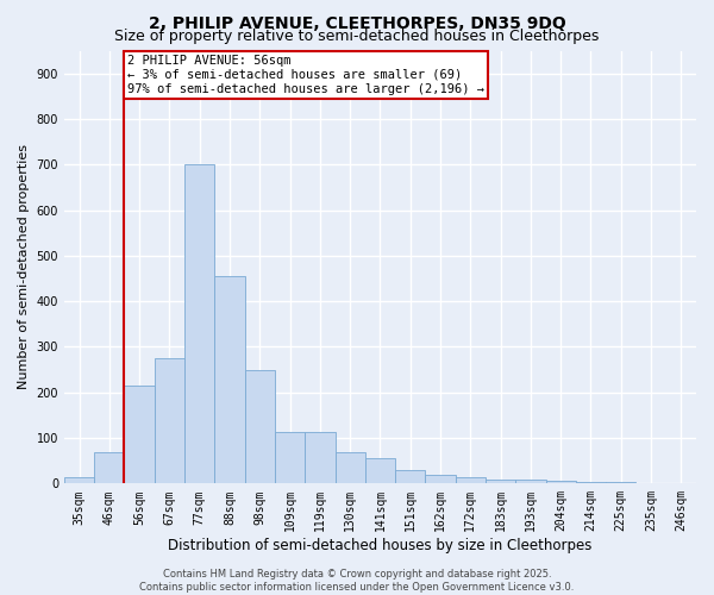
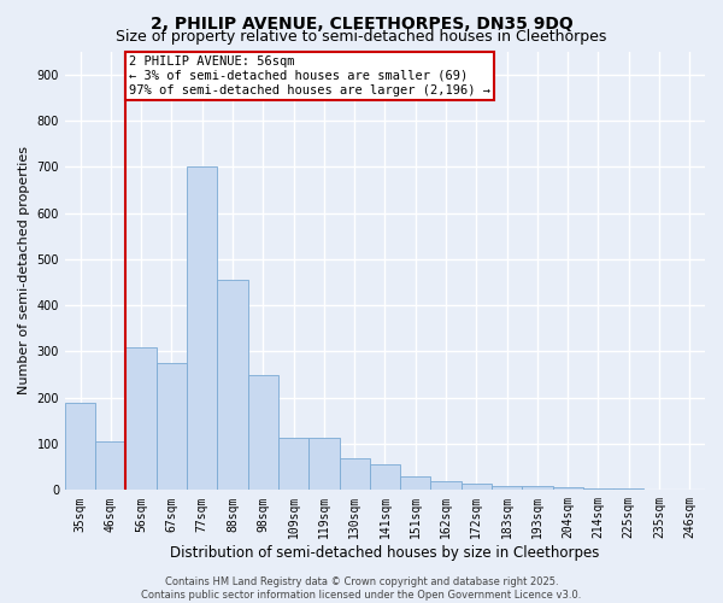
35sqm: 15 -> 190
46sqm: 70 -> 105
56sqm: 215 -> 310
